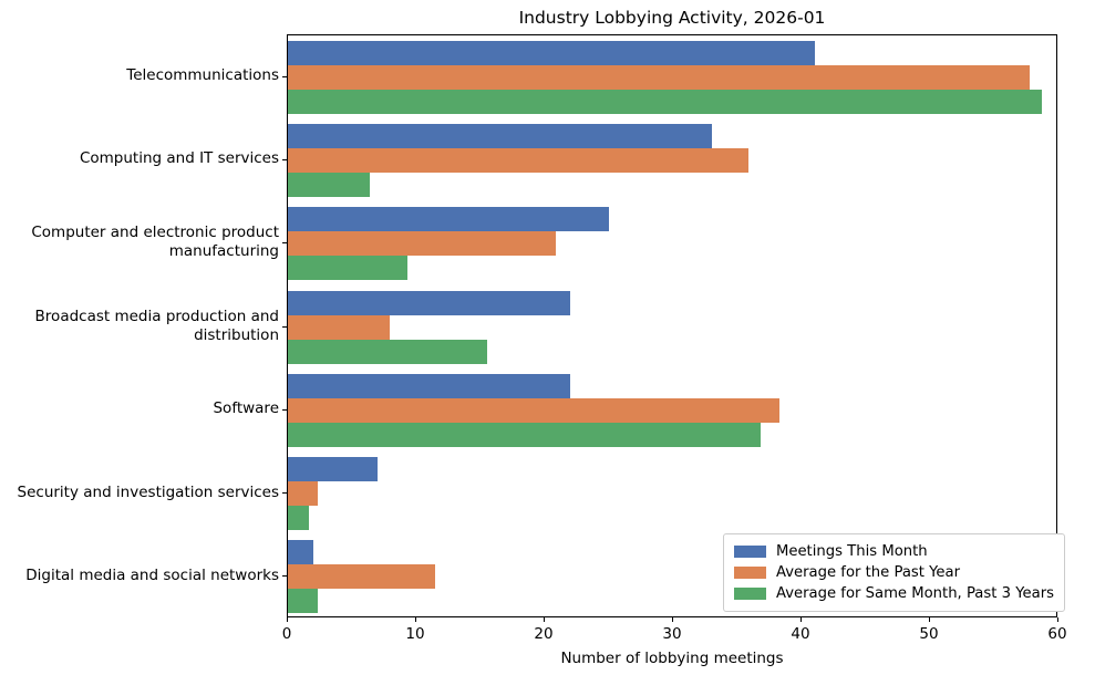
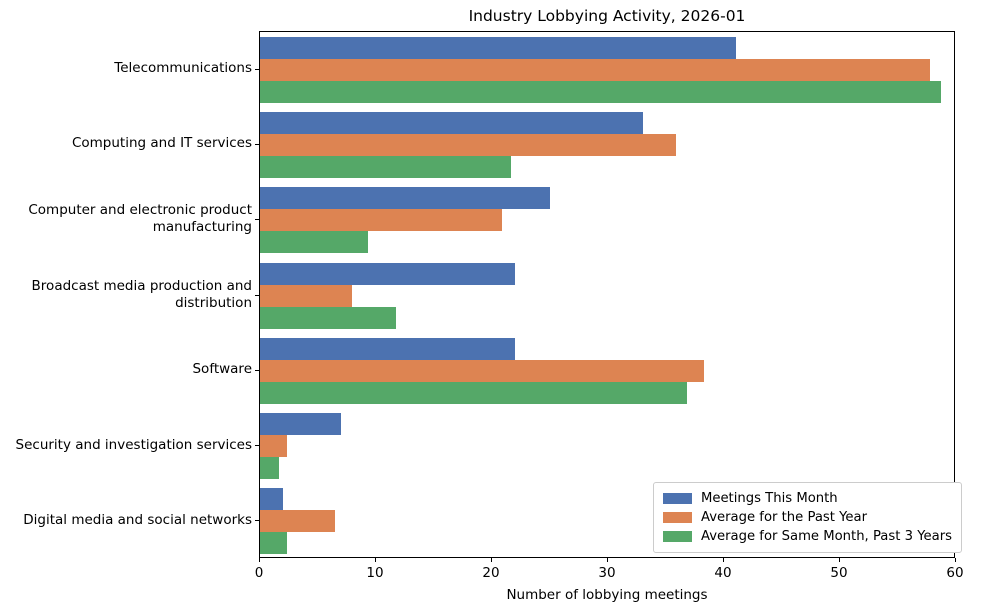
Average for Same Month, Past 3 Years/Computing and IT services: 6.4 -> 21.6
Average for Same Month, Past 3 Years/Broadcast media production and distribution: 15.5 -> 11.7
Average for the Past Year/Digital media and social networks: 11.5 -> 6.5
